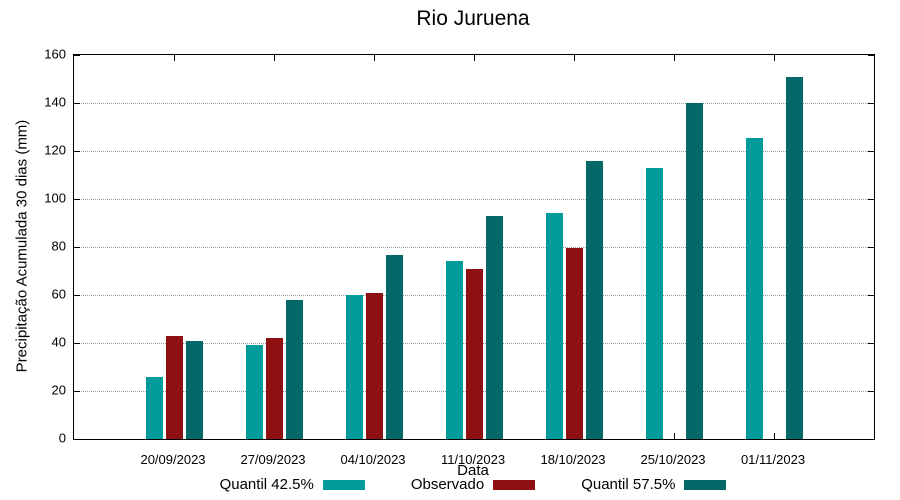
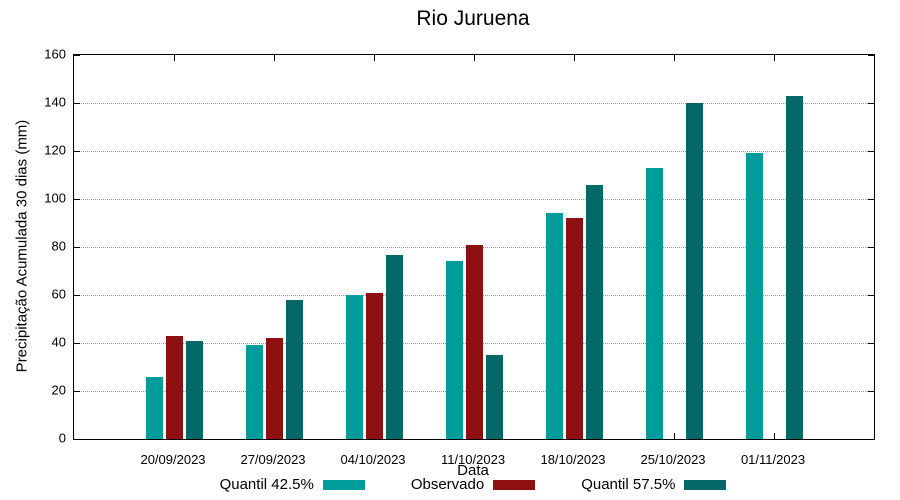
Observado/11/10/2023: 71 -> 81
Quantil 57.5%/11/10/2023: 93 -> 35
Observado/18/10/2023: 80 -> 92
Quantil 57.5%/18/10/2023: 116 -> 106
Quantil 42.5%/01/11/2023: 126 -> 119
Quantil 57.5%/01/11/2023: 151 -> 143
